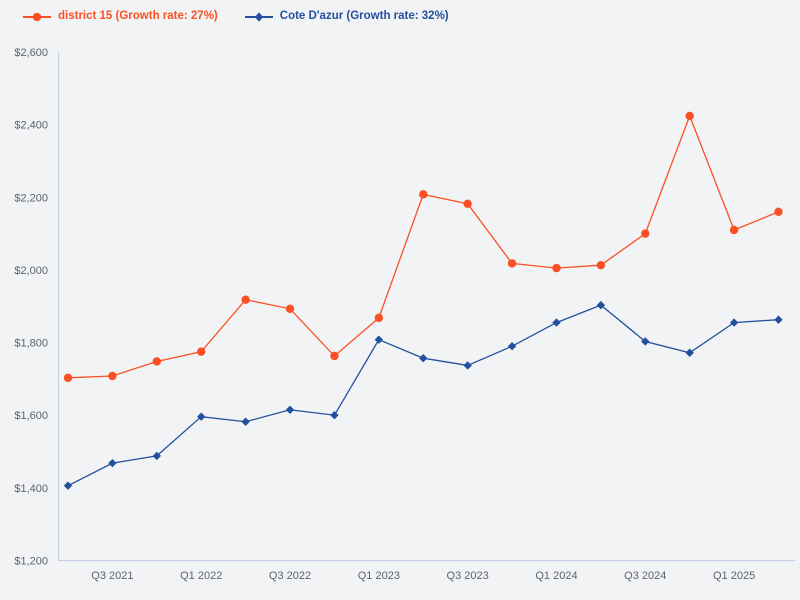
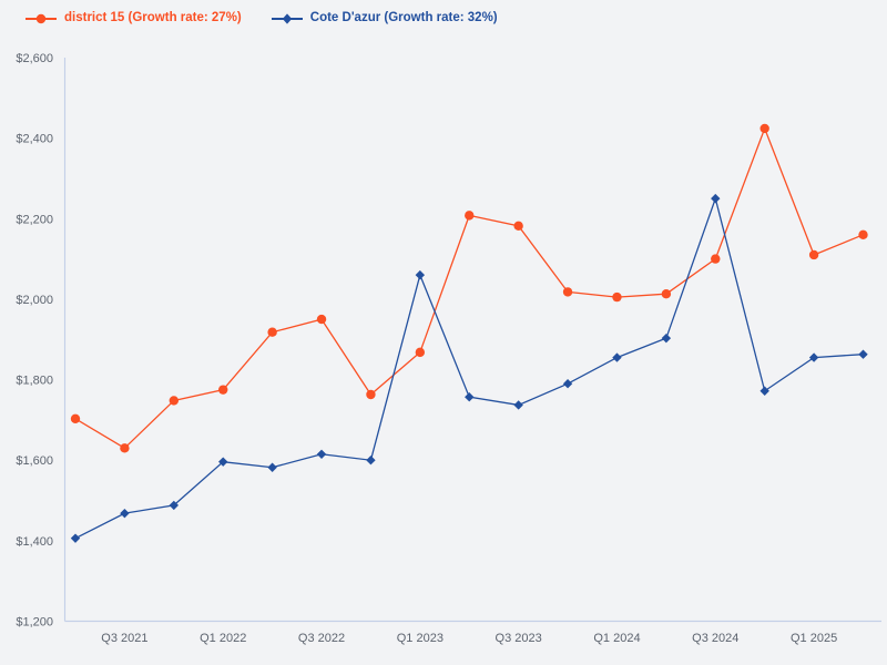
district 15 (Growth rate: 27%)/Q3 2021: $1710 -> $1630
district 15 (Growth rate: 27%)/Q3 2022: $1890 -> $1950
Cote D'azur (Growth rate: 32%)/Q1 2023: $1810 -> $2060
Cote D'azur (Growth rate: 32%)/Q3 2024: $1800 -> $2250
